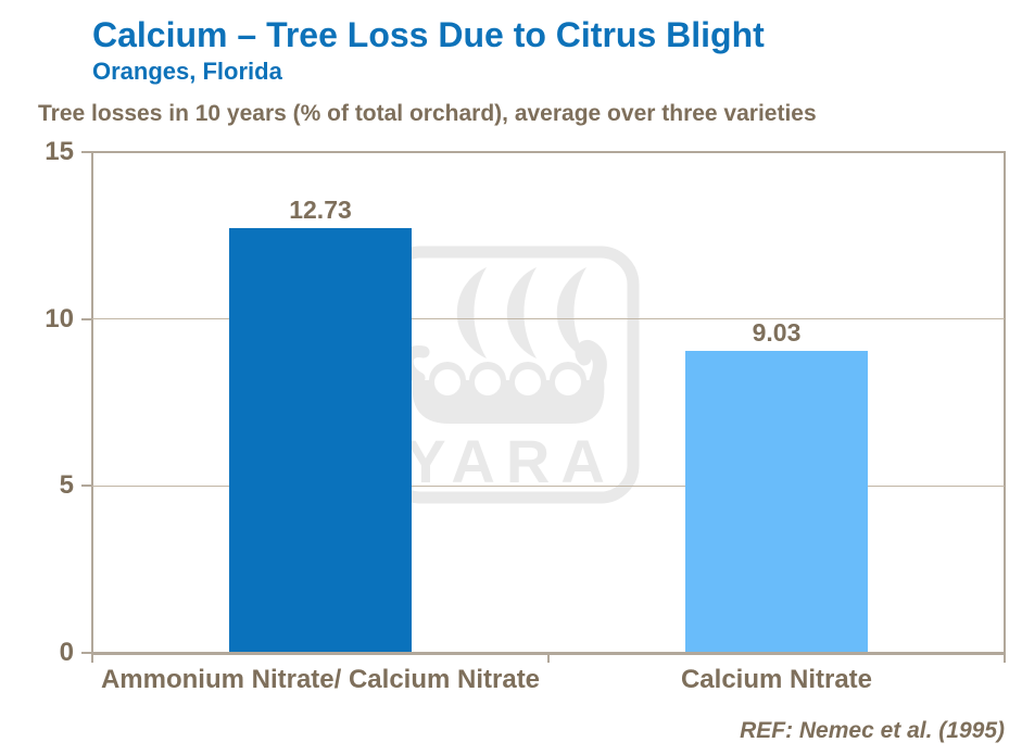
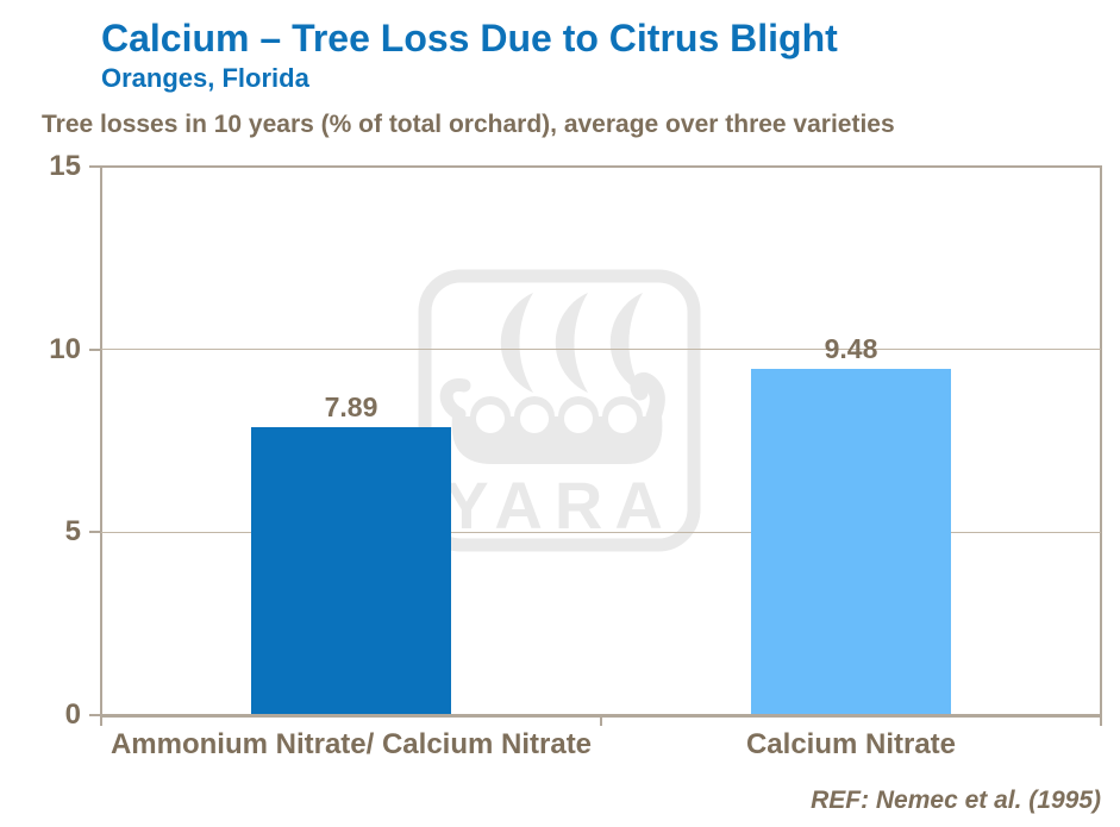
Ammonium Nitrate/ Calcium Nitrate: 12.73 -> 7.89
Calcium Nitrate: 9.03 -> 9.48
